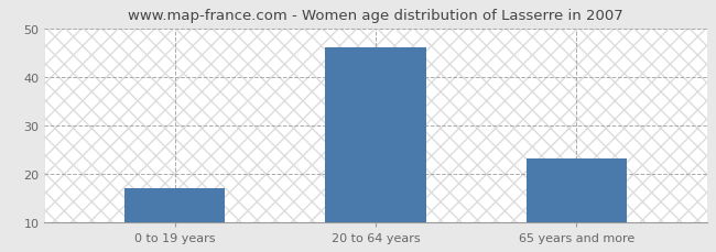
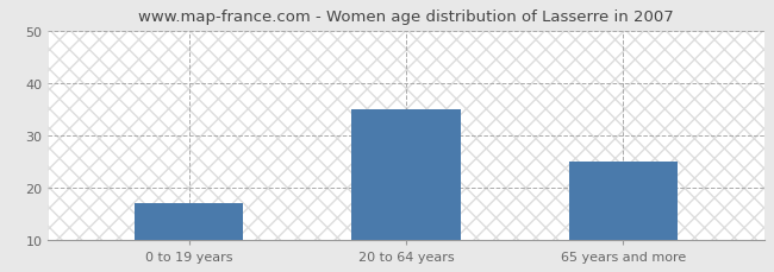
20 to 64 years: 46 -> 35
65 years and more: 23 -> 25
